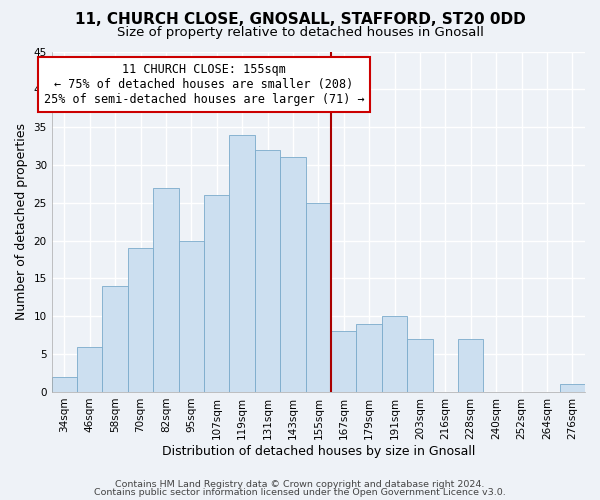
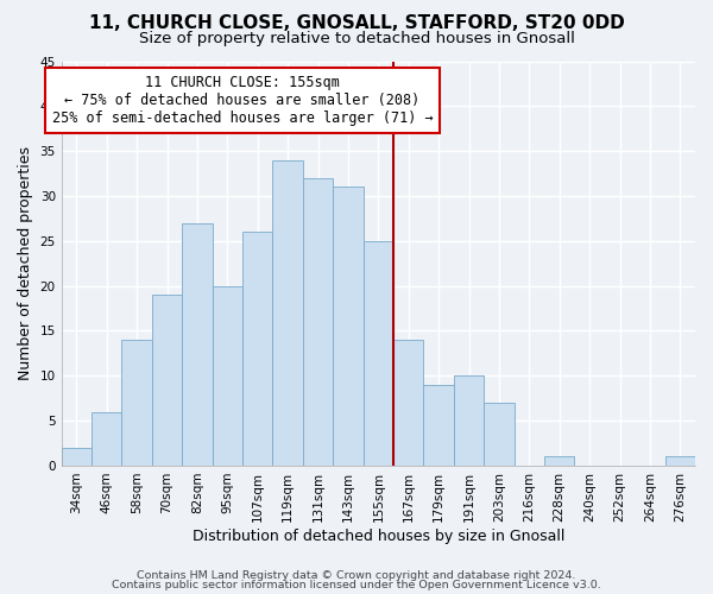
167sqm: 8 -> 14
228sqm: 7 -> 1
